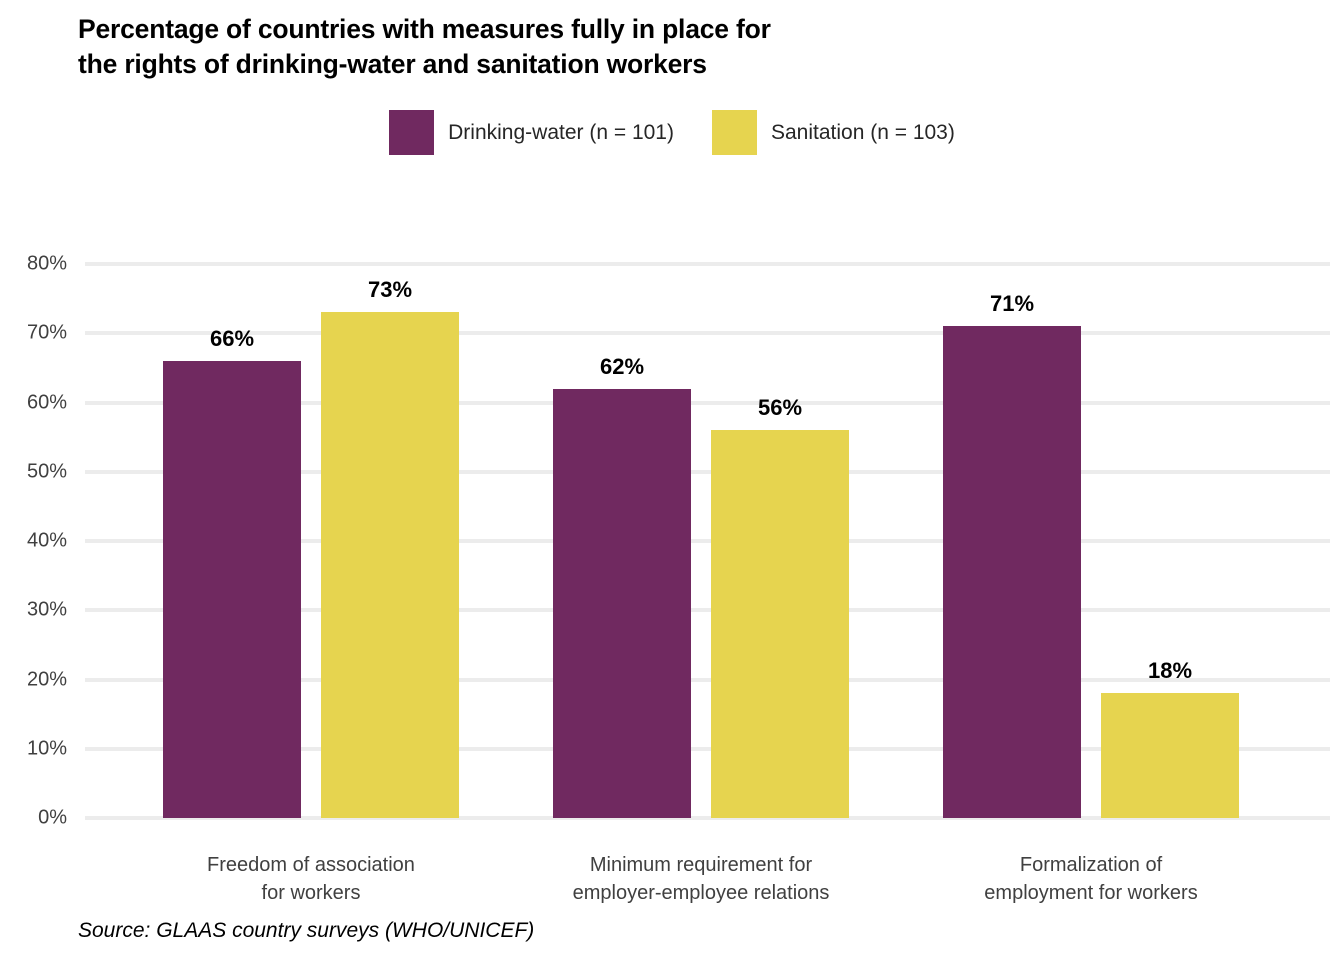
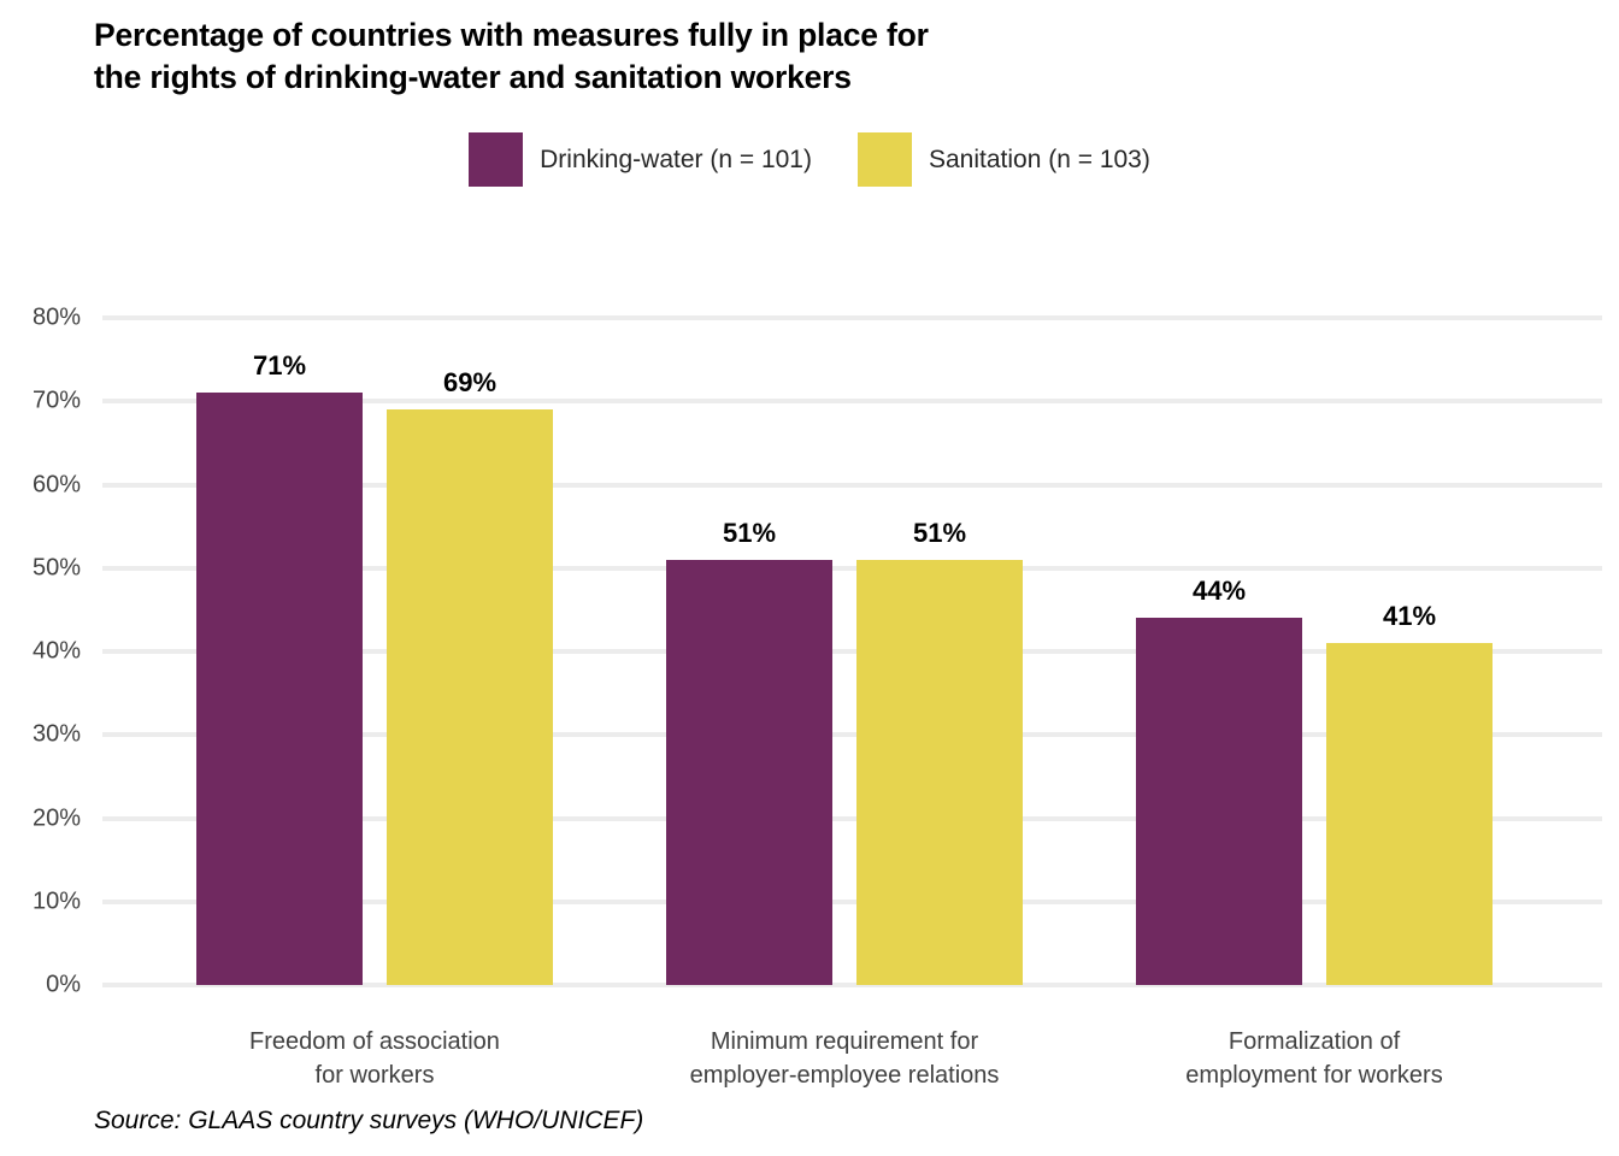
Drinking-water (n = 101)/Freedom of association for workers: 66% -> 71%
Sanitation (n = 103)/Freedom of association for workers: 73% -> 69%
Drinking-water (n = 101)/Minimum requirement for employer-employee relations: 62% -> 51%
Sanitation (n = 103)/Minimum requirement for employer-employee relations: 56% -> 51%
Drinking-water (n = 101)/Formalization of employment for workers: 71% -> 44%
Sanitation (n = 103)/Formalization of employment for workers: 18% -> 41%
